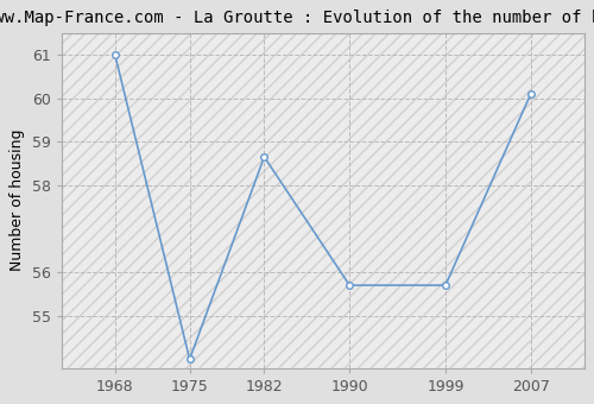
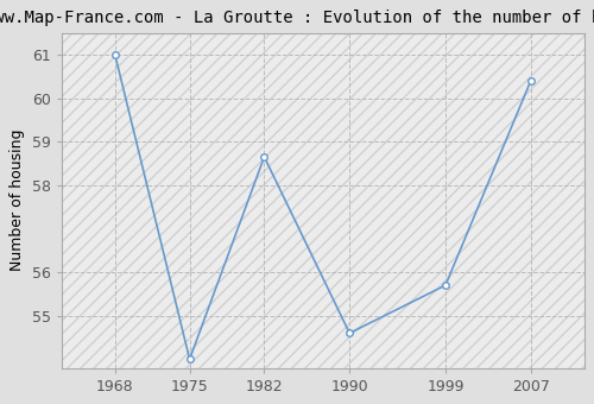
1990: 55.70 -> 54.60
2007: 60.10 -> 60.40
